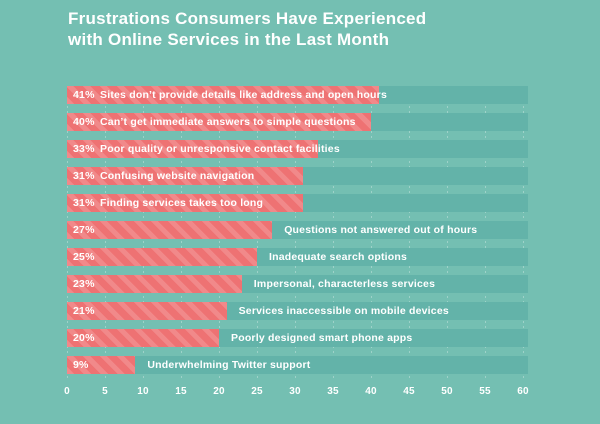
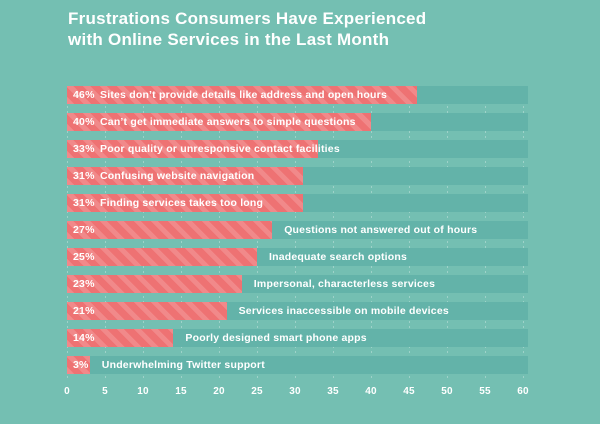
Sites don’t provide details like address and open hours: 41% -> 46%
Poorly designed smart phone apps: 20% -> 14%
Underwhelming Twitter support: 9% -> 3%
